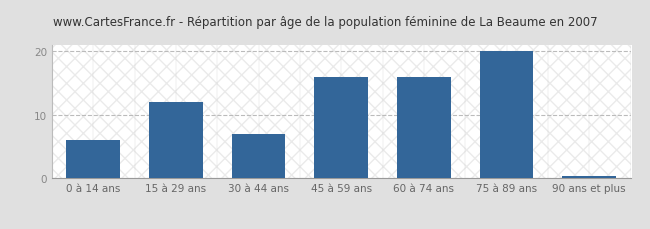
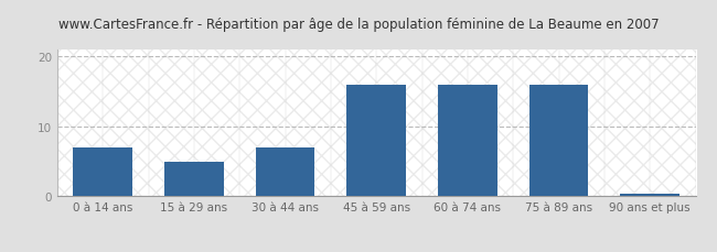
0 à 14 ans: 6.0 -> 7.0
15 à 29 ans: 12.0 -> 5.0
75 à 89 ans: 20.0 -> 16.0
